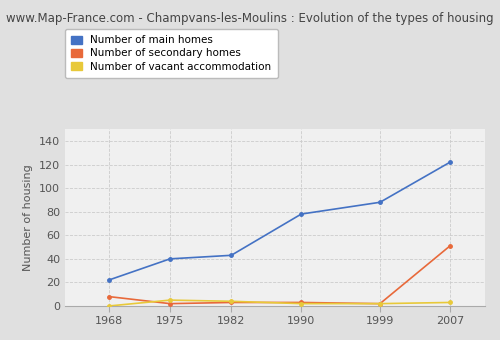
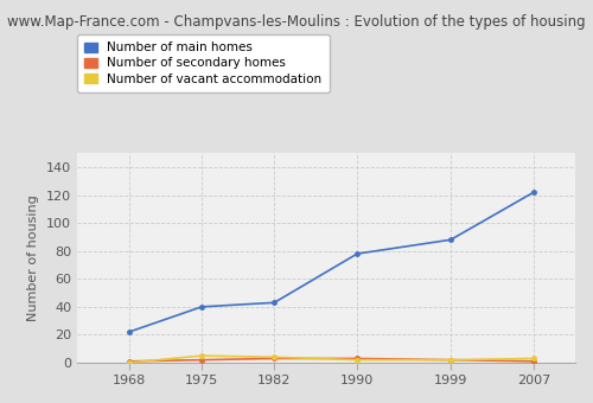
Number of secondary homes/1968: 8 -> 1
Number of secondary homes/2007: 51 -> 1
